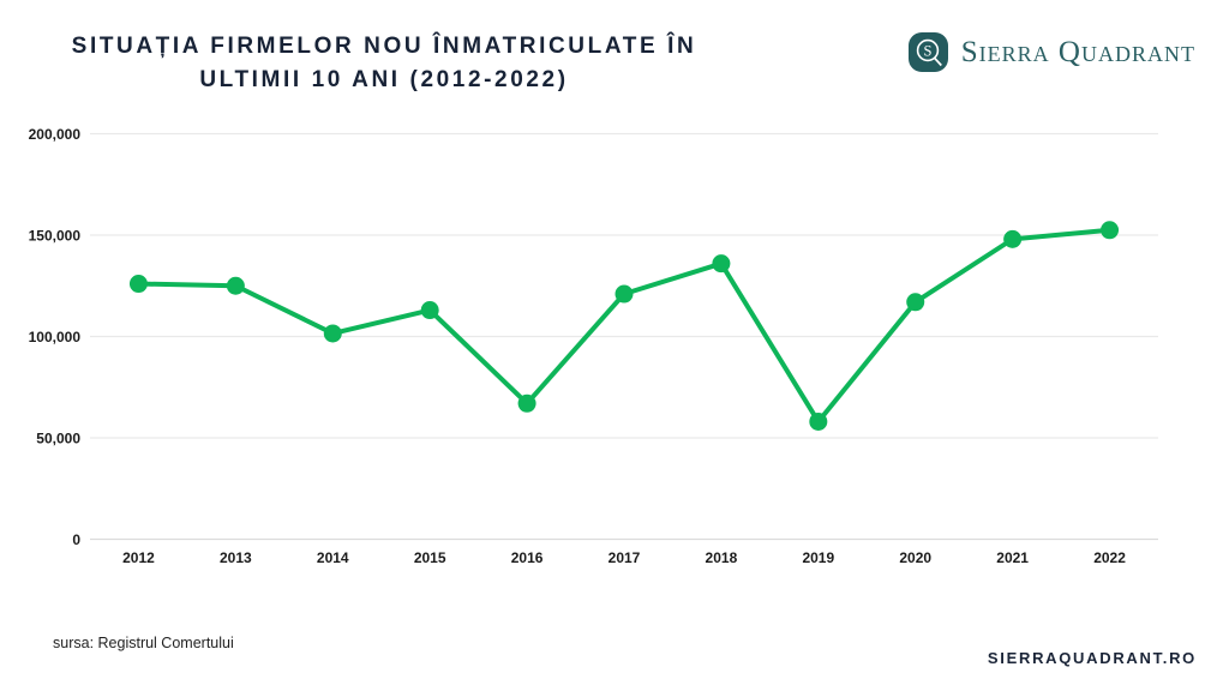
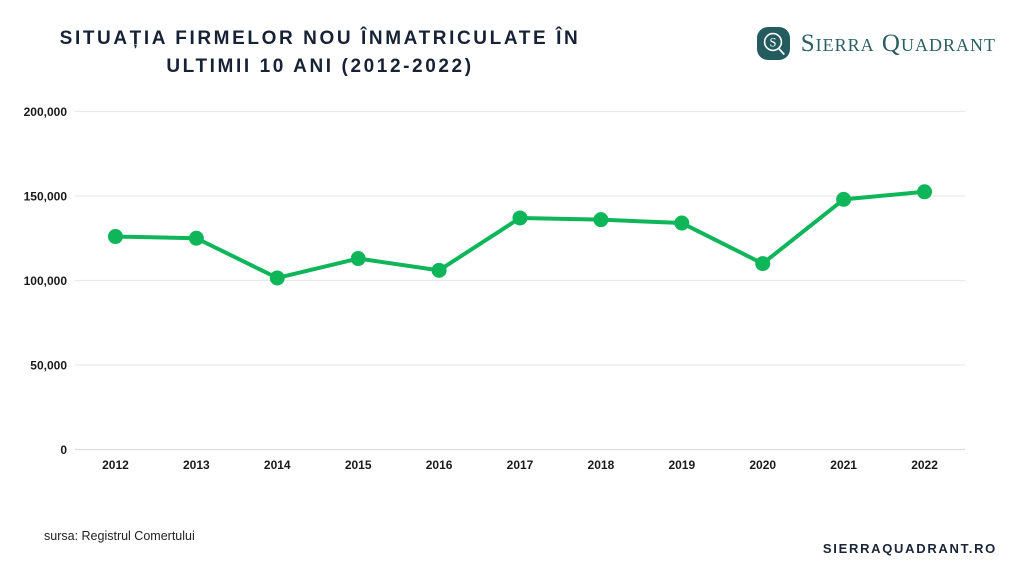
2016: 67000 -> 106000
2017: 121000 -> 137000
2019: 58000 -> 134000
2020: 117000 -> 110000
